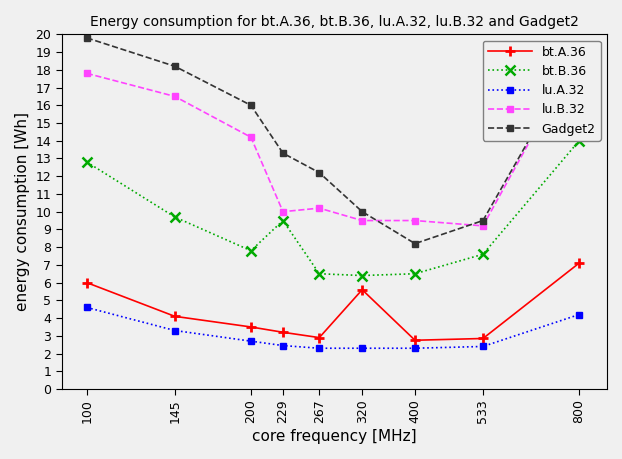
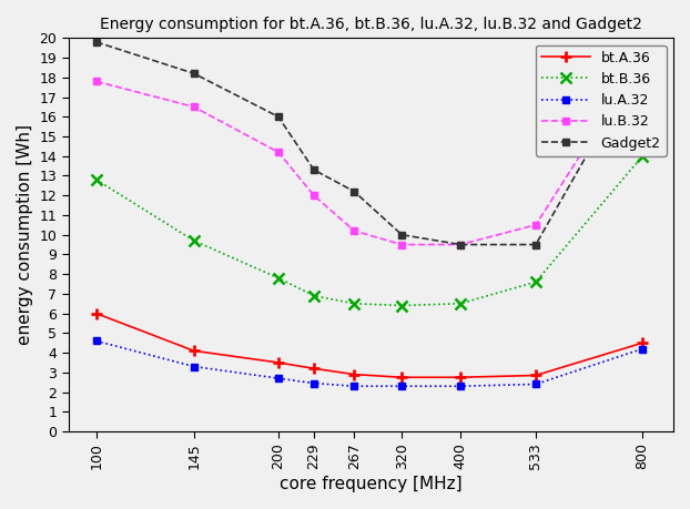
bt.B.36/229: 9.5 -> 6.9
lu.B.32/229: 10.0 -> 12.0
bt.A.36/320: 5.6 -> 2.8
Gadget2/400: 8.2 -> 9.5
lu.B.32/533: 9.2 -> 10.5
bt.A.36/800: 7.1 -> 4.5
